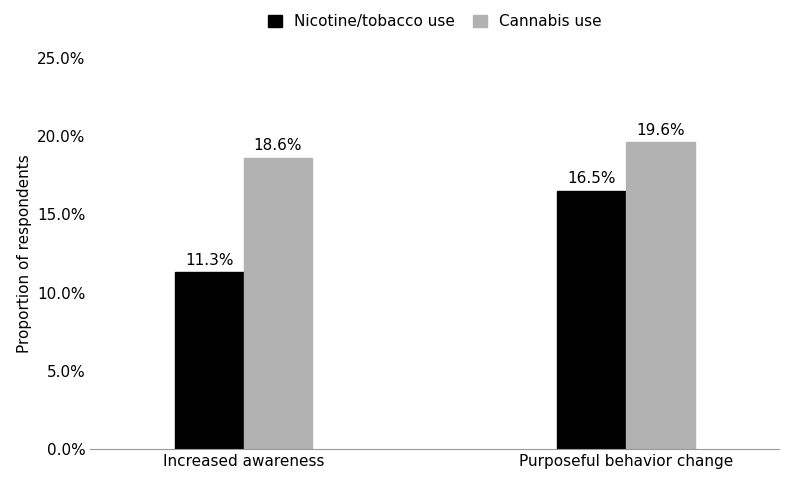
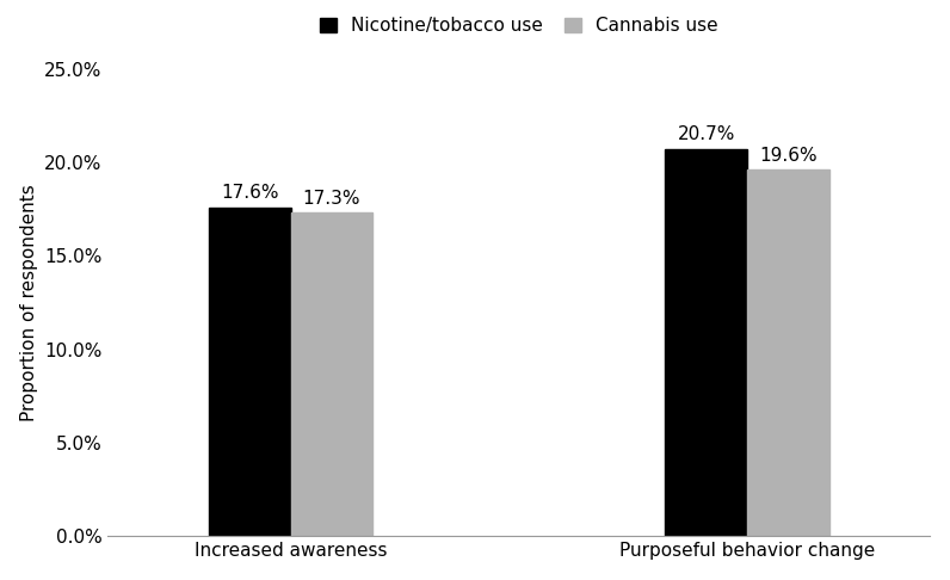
Nicotine/tobacco use/Increased awareness: 11.3% -> 17.6%
Cannabis use/Increased awareness: 18.6% -> 17.3%
Nicotine/tobacco use/Purposeful behavior change: 16.5% -> 20.7%
